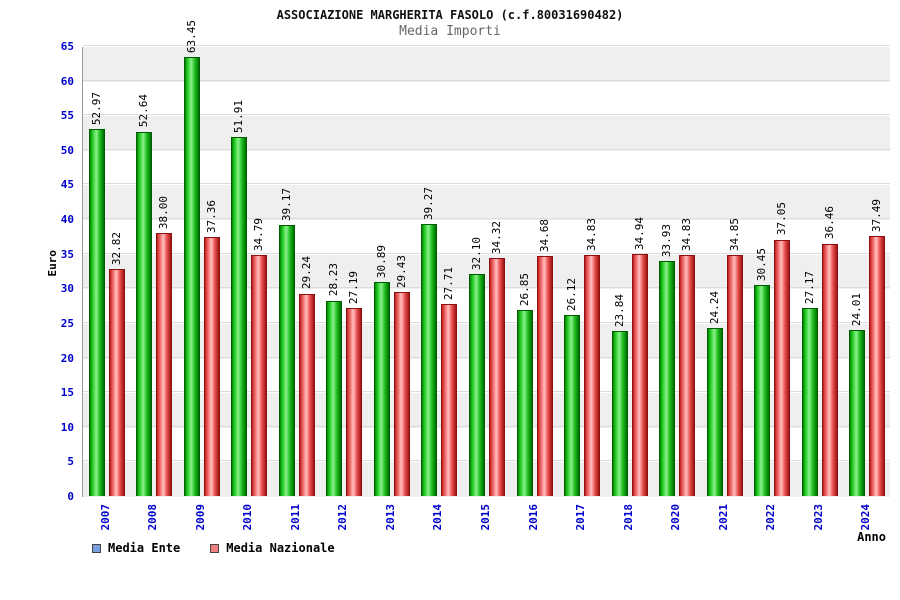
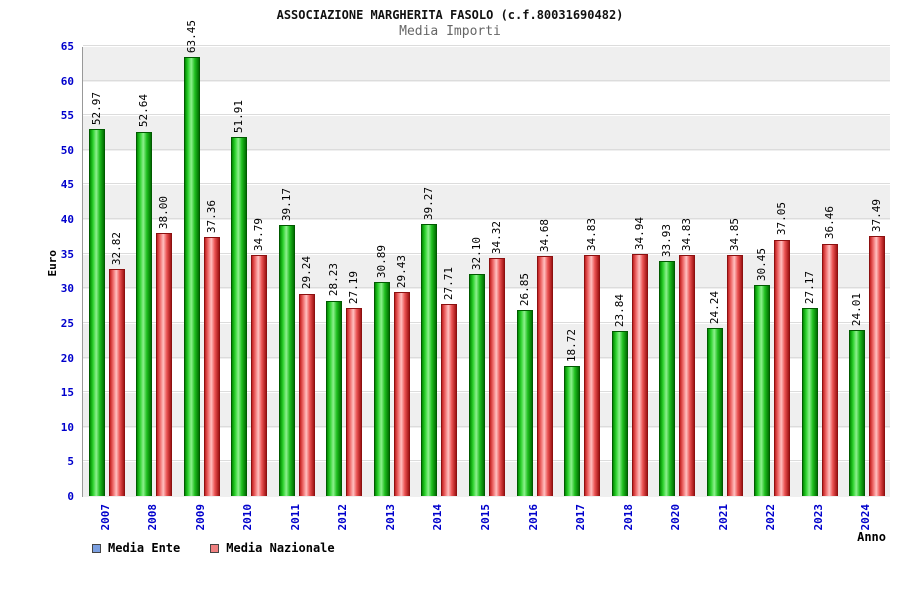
Media Ente/2017: 26.12 -> 18.72
